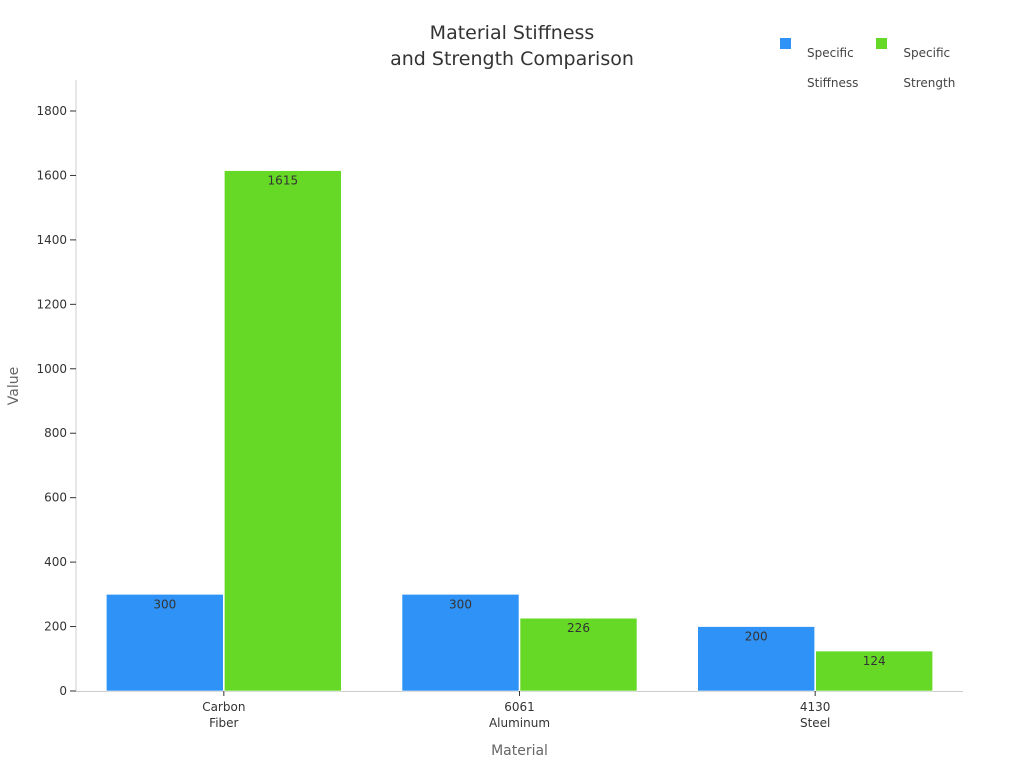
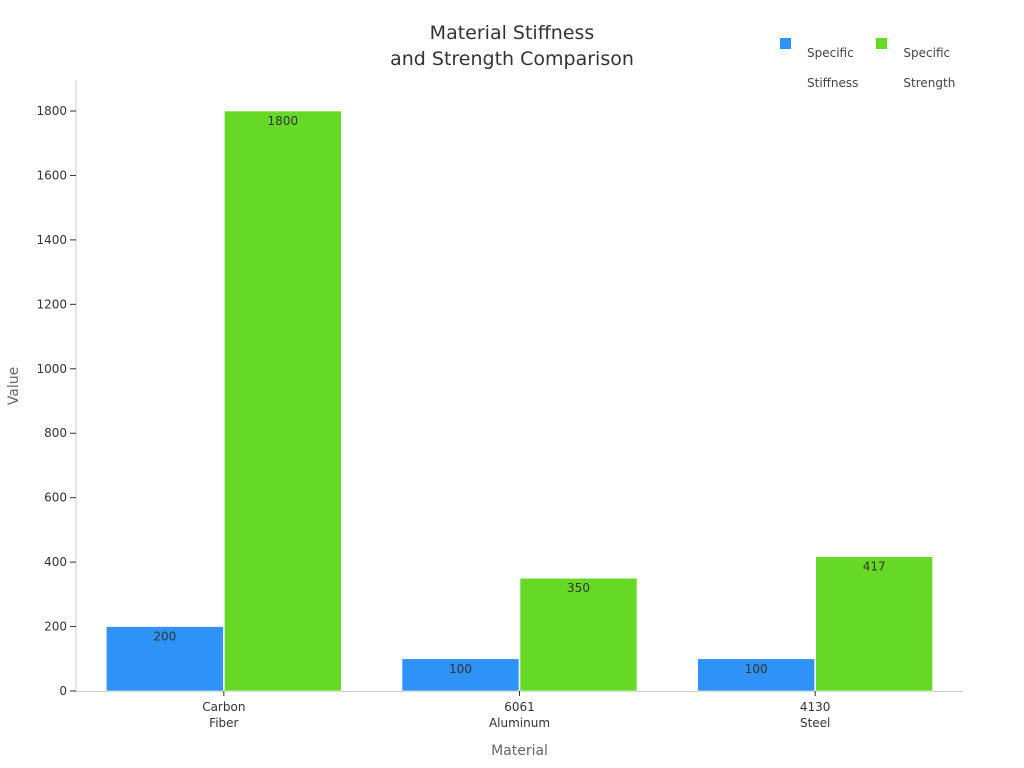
Specific Stiffness/Carbon Fiber: 300 -> 200
Specific Strength/Carbon Fiber: 1615 -> 1800
Specific Stiffness/6061 Aluminum: 300 -> 100
Specific Strength/6061 Aluminum: 226 -> 350
Specific Stiffness/4130 Steel: 200 -> 100
Specific Strength/4130 Steel: 124 -> 417
